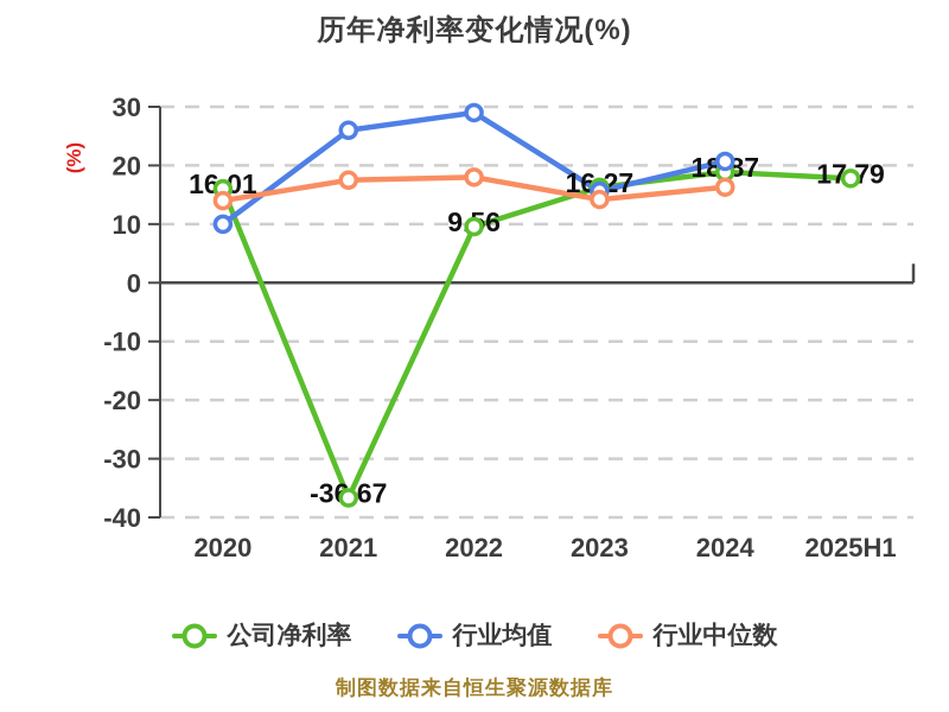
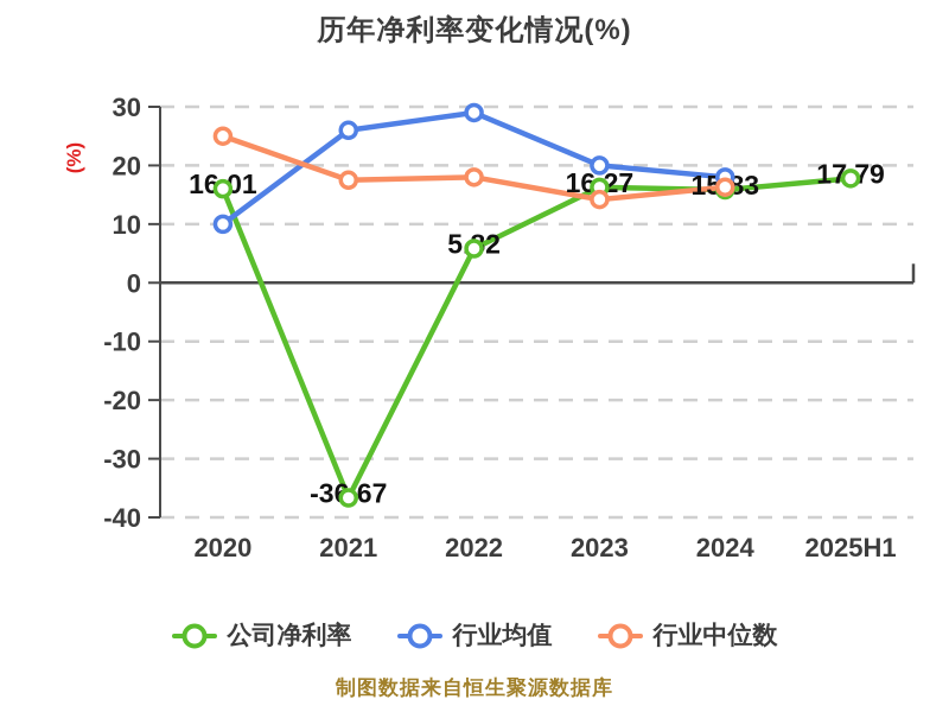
行业中位数/2020: 14 -> 25
公司净利率/2022: 9.56 -> 5.82
行业均值/2023: 16 -> 20
公司净利率/2024: 18.87 -> 15.83
行业均值/2024: 21 -> 18
